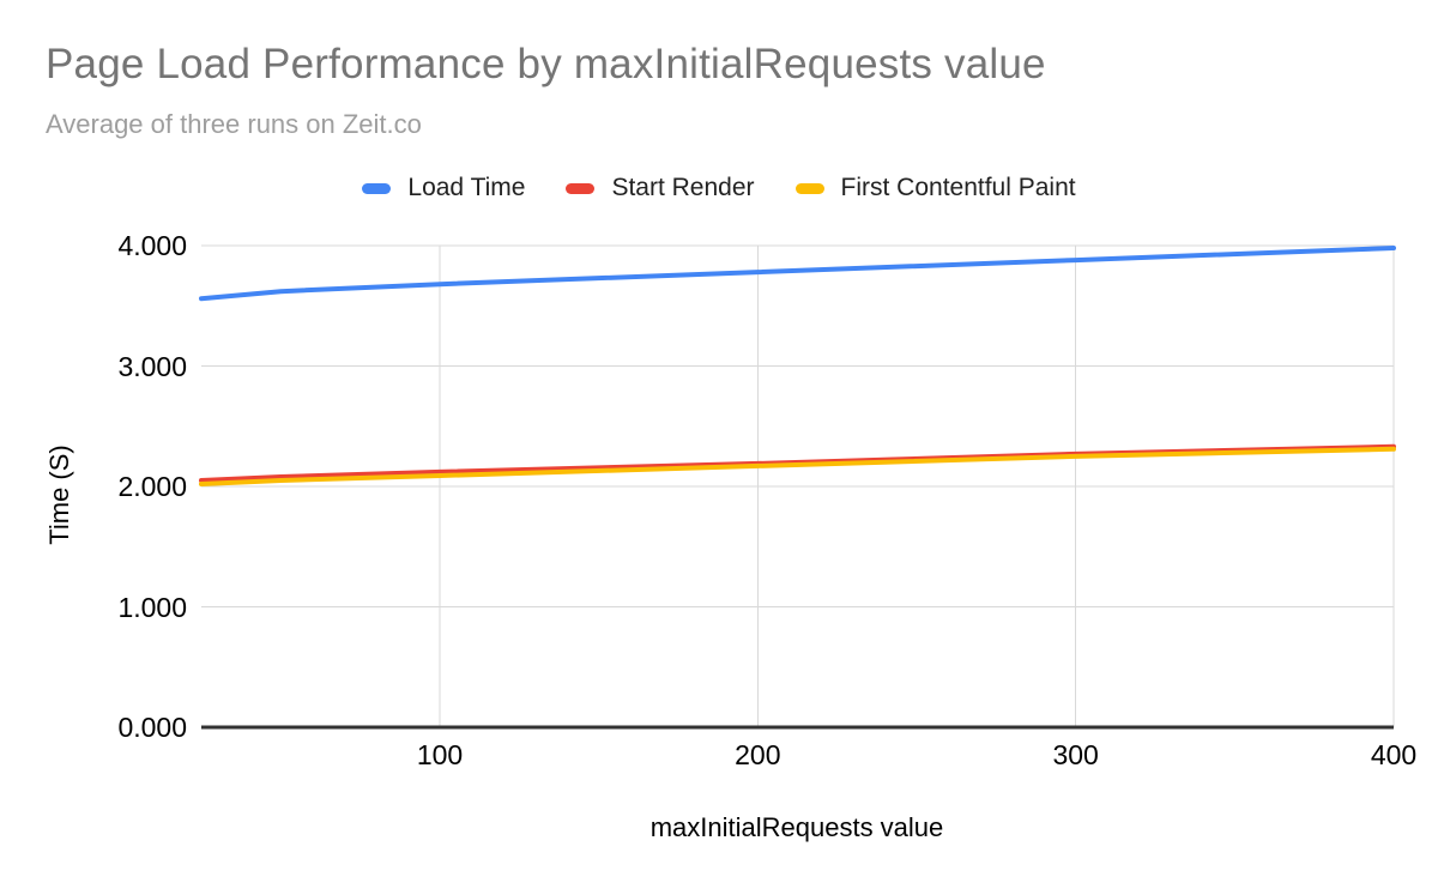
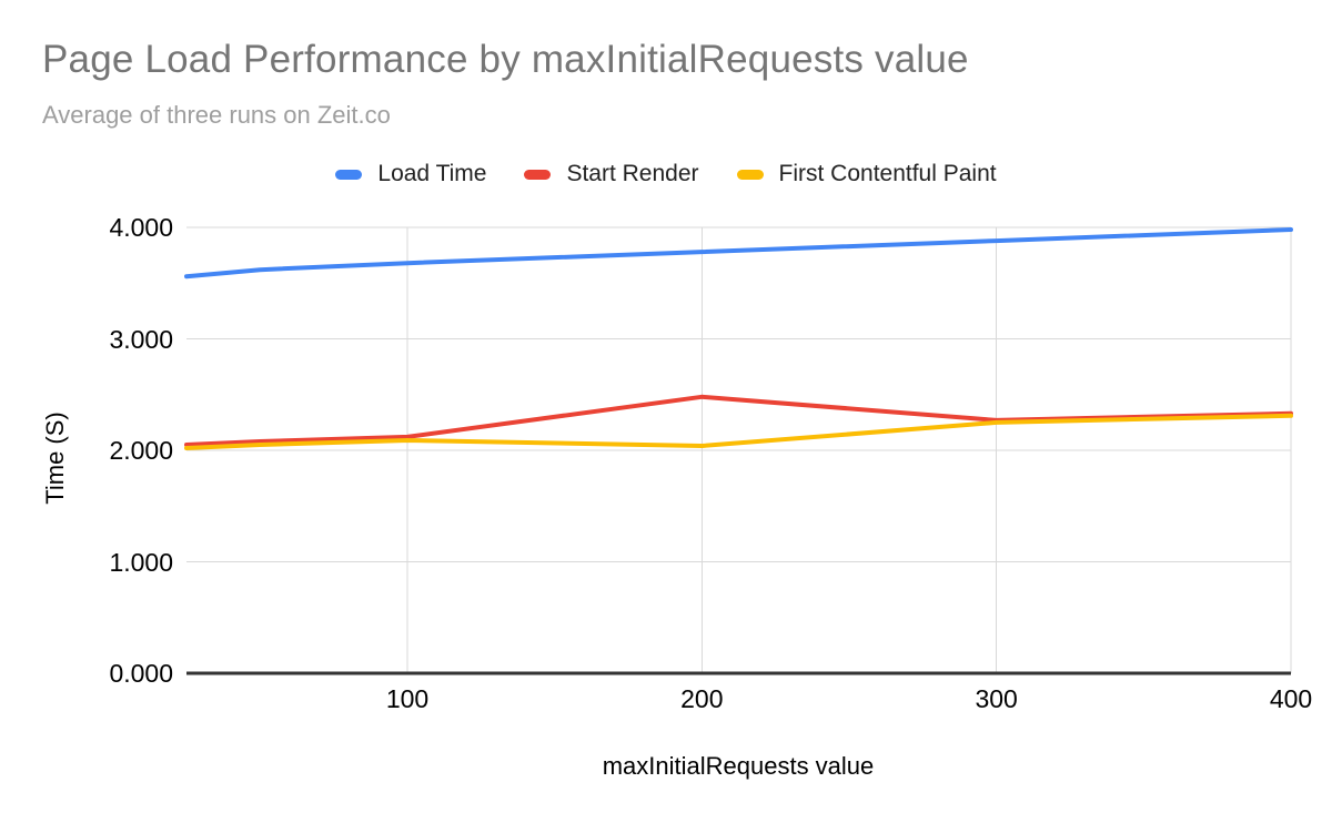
Start Render/200: 2.19 -> 2.48
First Contentful Paint/200: 2.17 -> 2.04
